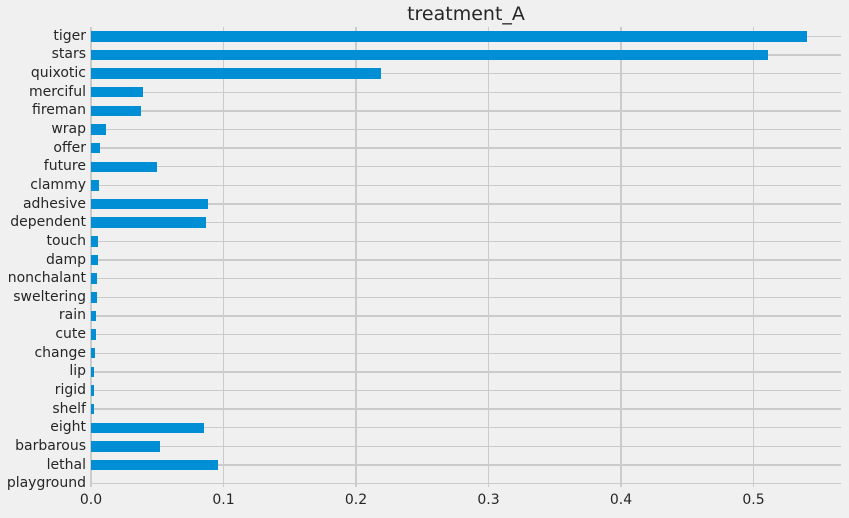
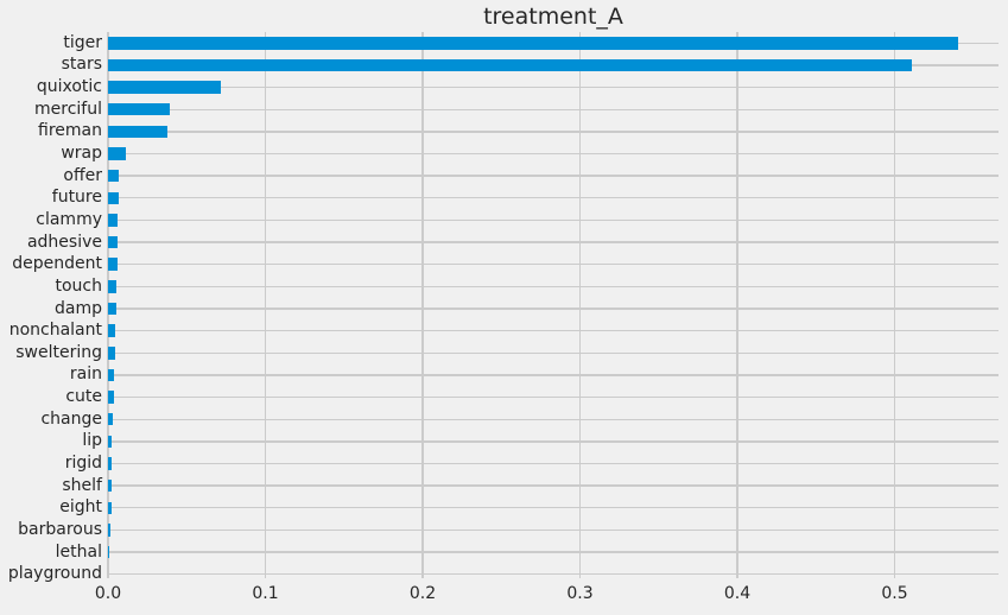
quixotic: 0.219 -> 0.072
future: 0.050 -> 0.007
adhesive: 0.088 -> 0.006
dependent: 0.087 -> 0.006
eight: 0.085 -> 0.002
barbarous: 0.052 -> 0.001
lethal: 0.096 -> 0.001
